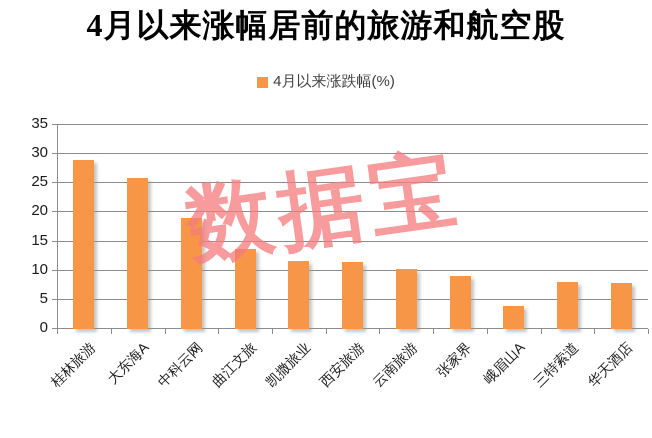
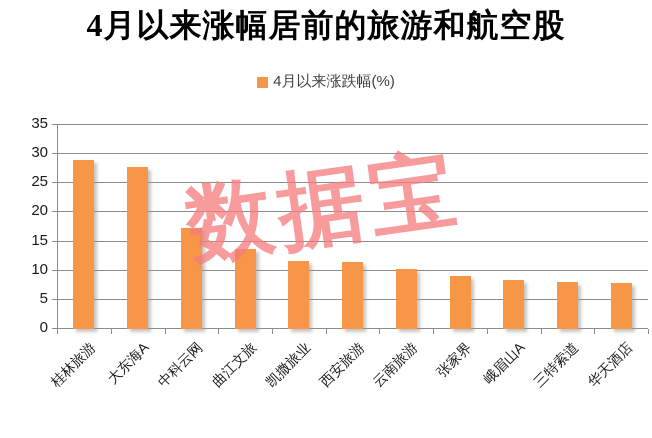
大东海A: 26 -> 28
中科云网: 19 -> 17
峨眉山A: 4 -> 8
